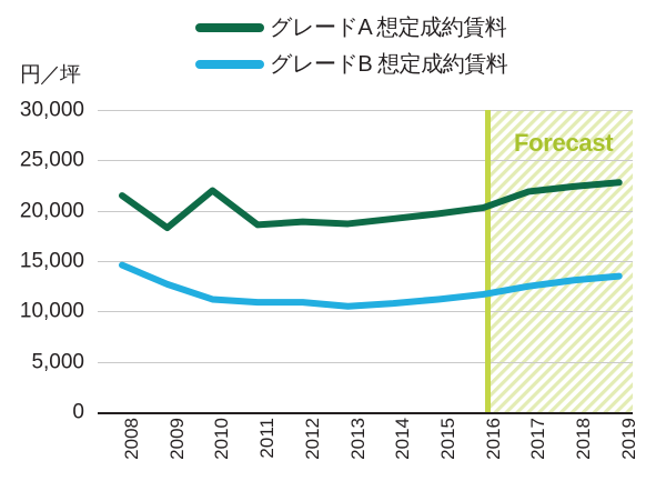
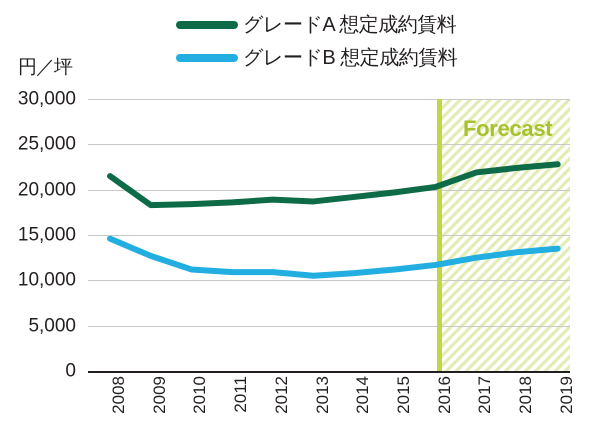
グレードA 想定成約賃料/2010: 22000 -> 18000
